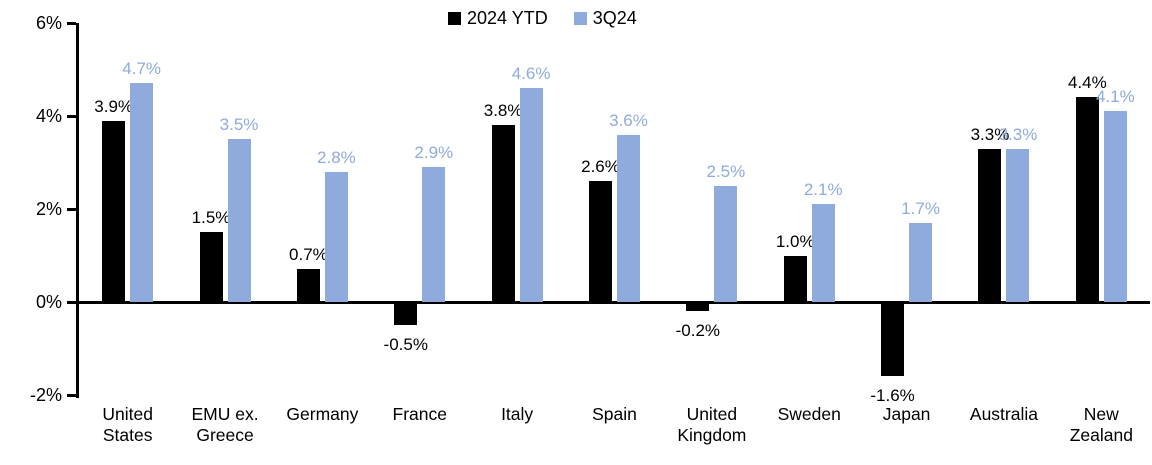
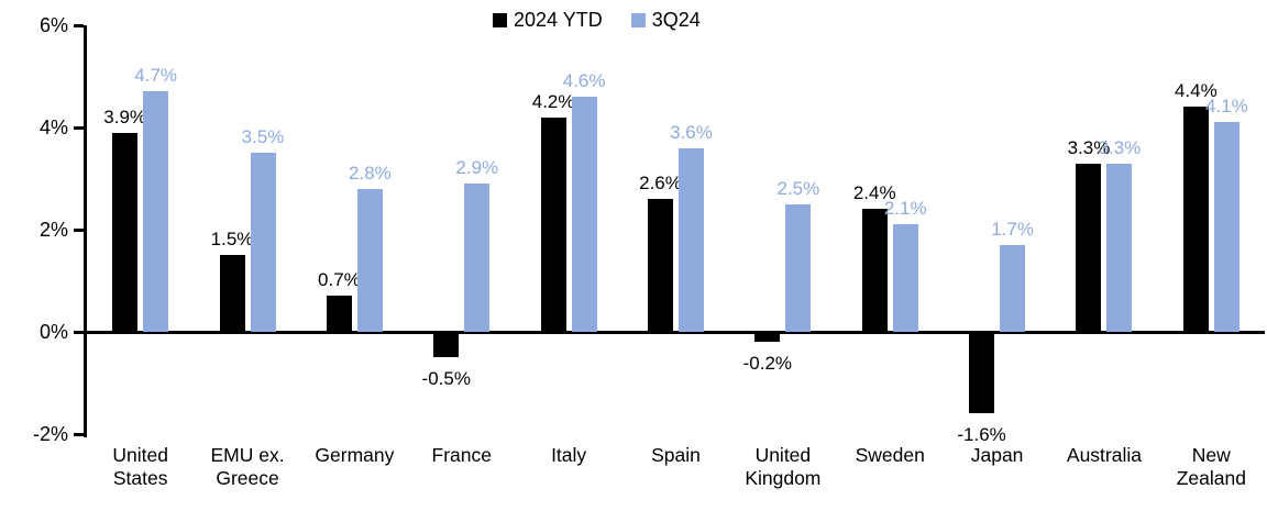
2024 YTD/Italy: 3.8% -> 4.2%
2024 YTD/Sweden: 1.0% -> 2.4%
